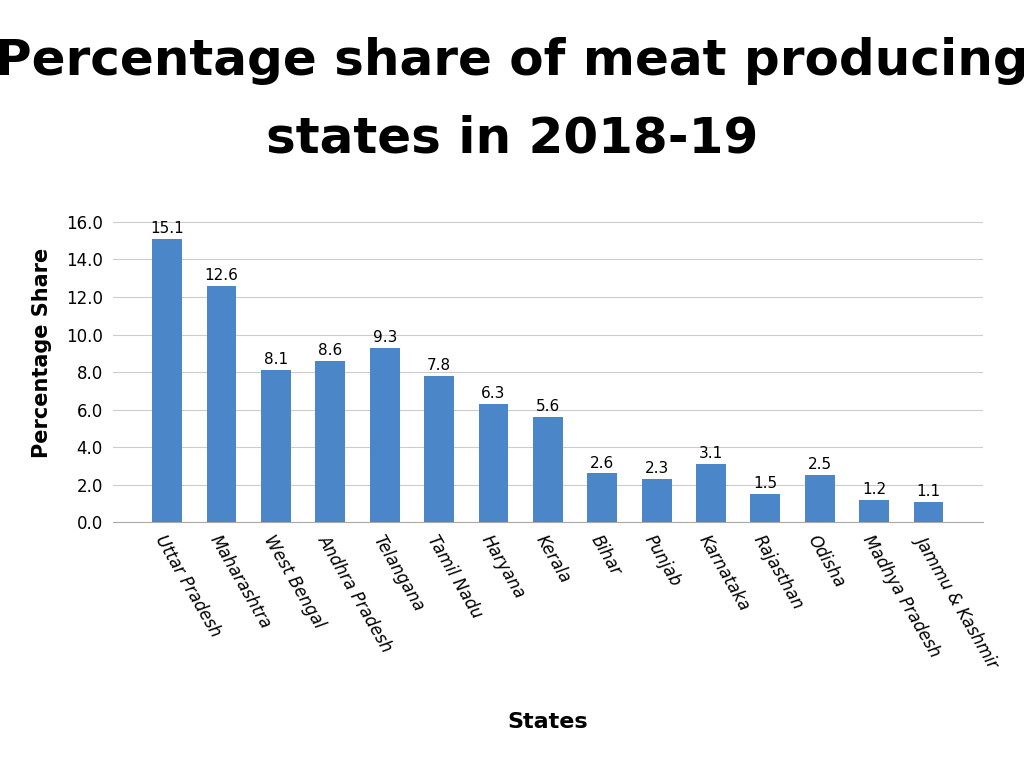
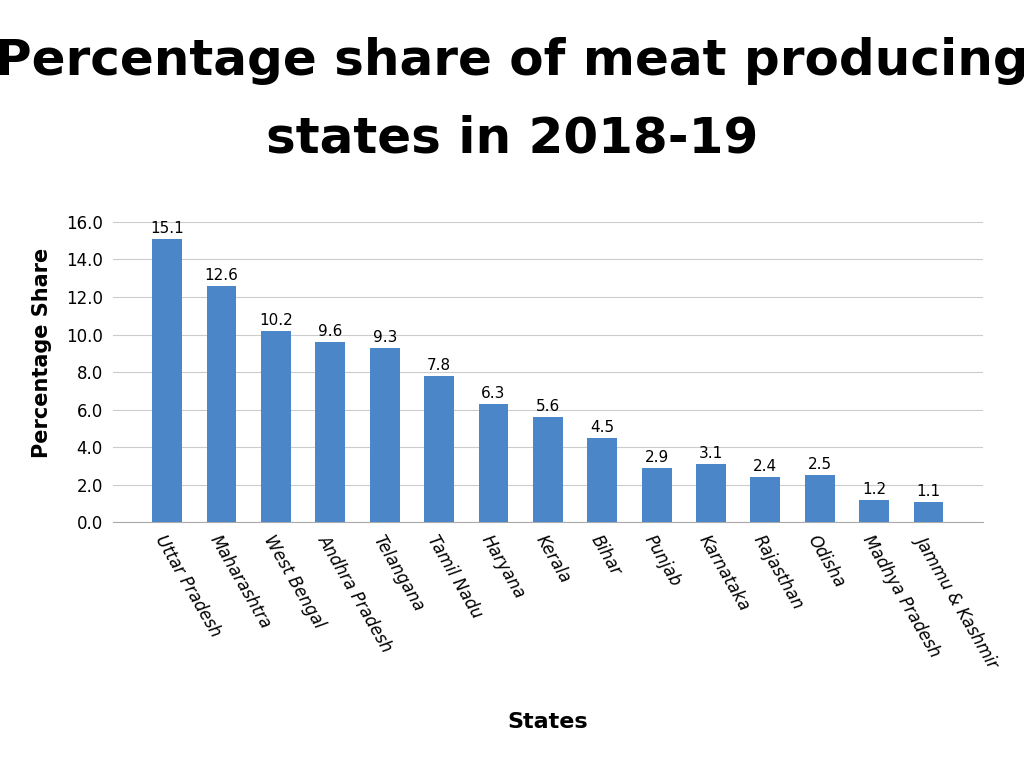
West Bengal: 8.1 -> 10.2
Andhra Pradesh: 8.6 -> 9.6
Bihar: 2.6 -> 4.5
Punjab: 2.3 -> 2.9
Rajasthan: 1.5 -> 2.4
